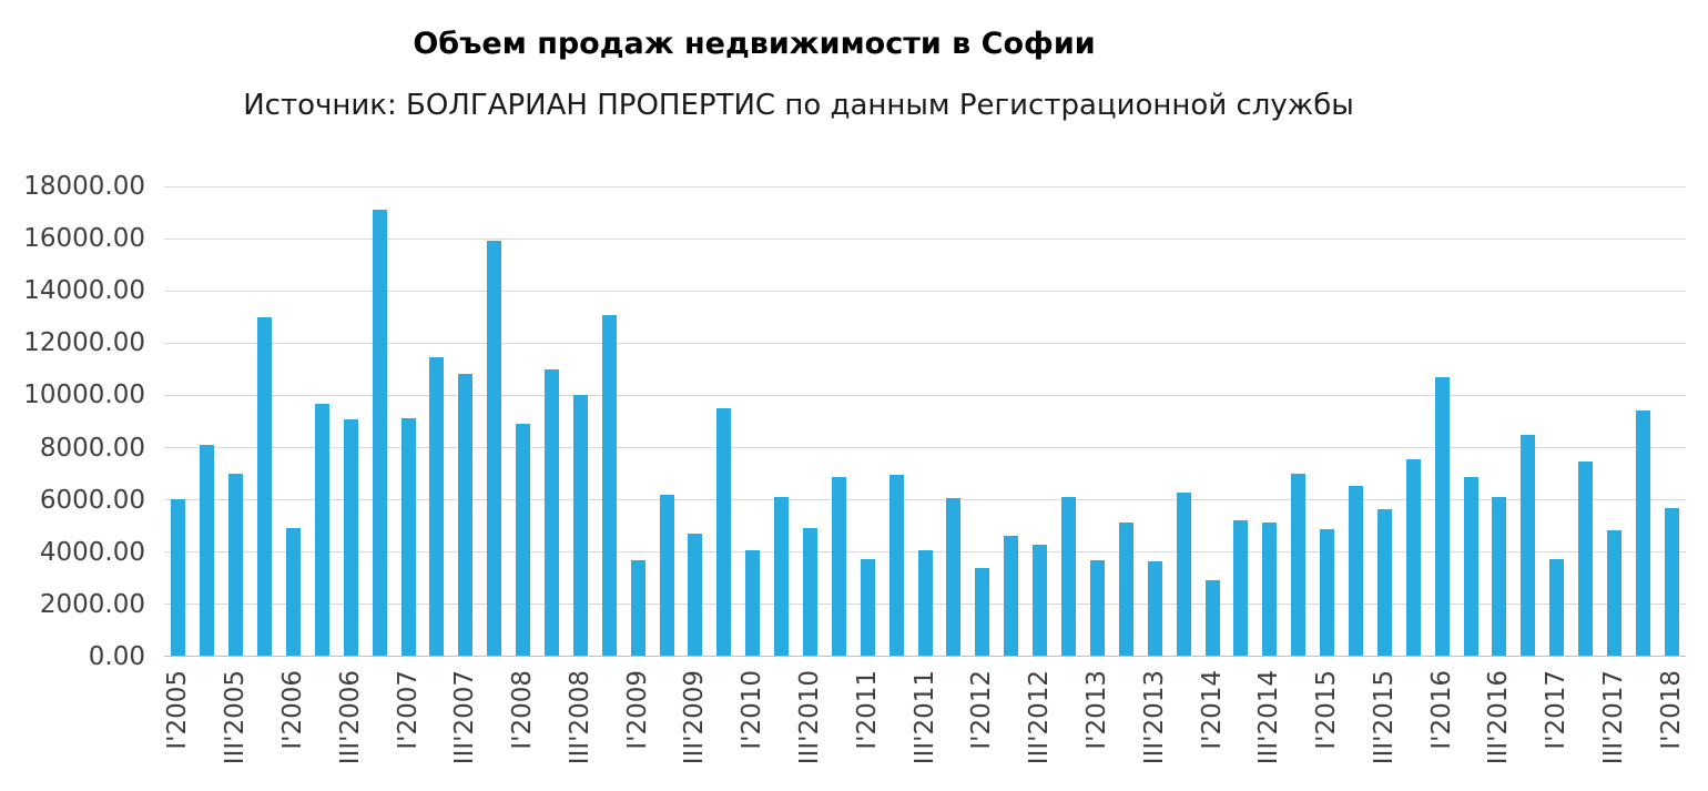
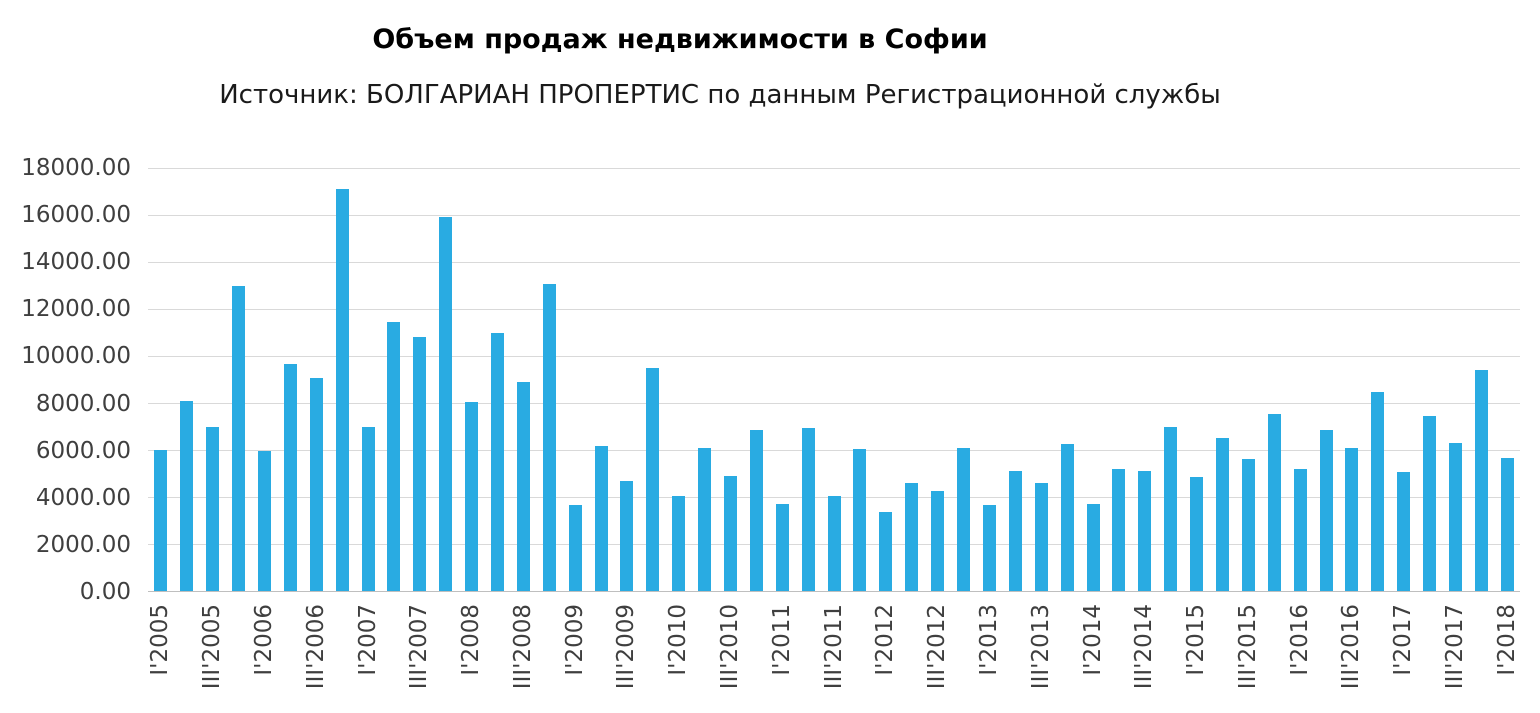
I'2006: 4900 -> 6000
I'2007: 9100 -> 7000
I'2008: 8900 -> 8000
III'2008: 10000 -> 8900
III'2013: 3600 -> 4600
I'2014: 2900 -> 3700
I'2016: 10700 -> 5200
I'2017: 3700 -> 5000
III'2017: 4800 -> 6300
